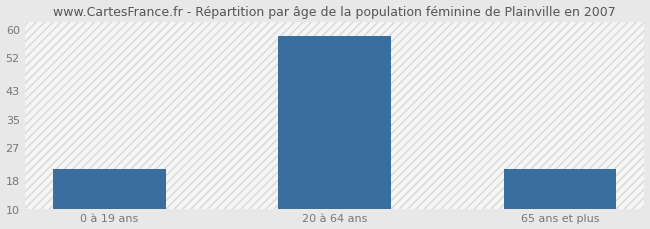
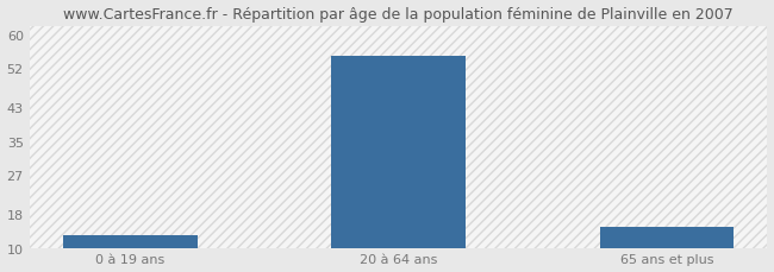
0 à 19 ans: 21 -> 13
20 à 64 ans: 58 -> 55
65 ans et plus: 21 -> 15
